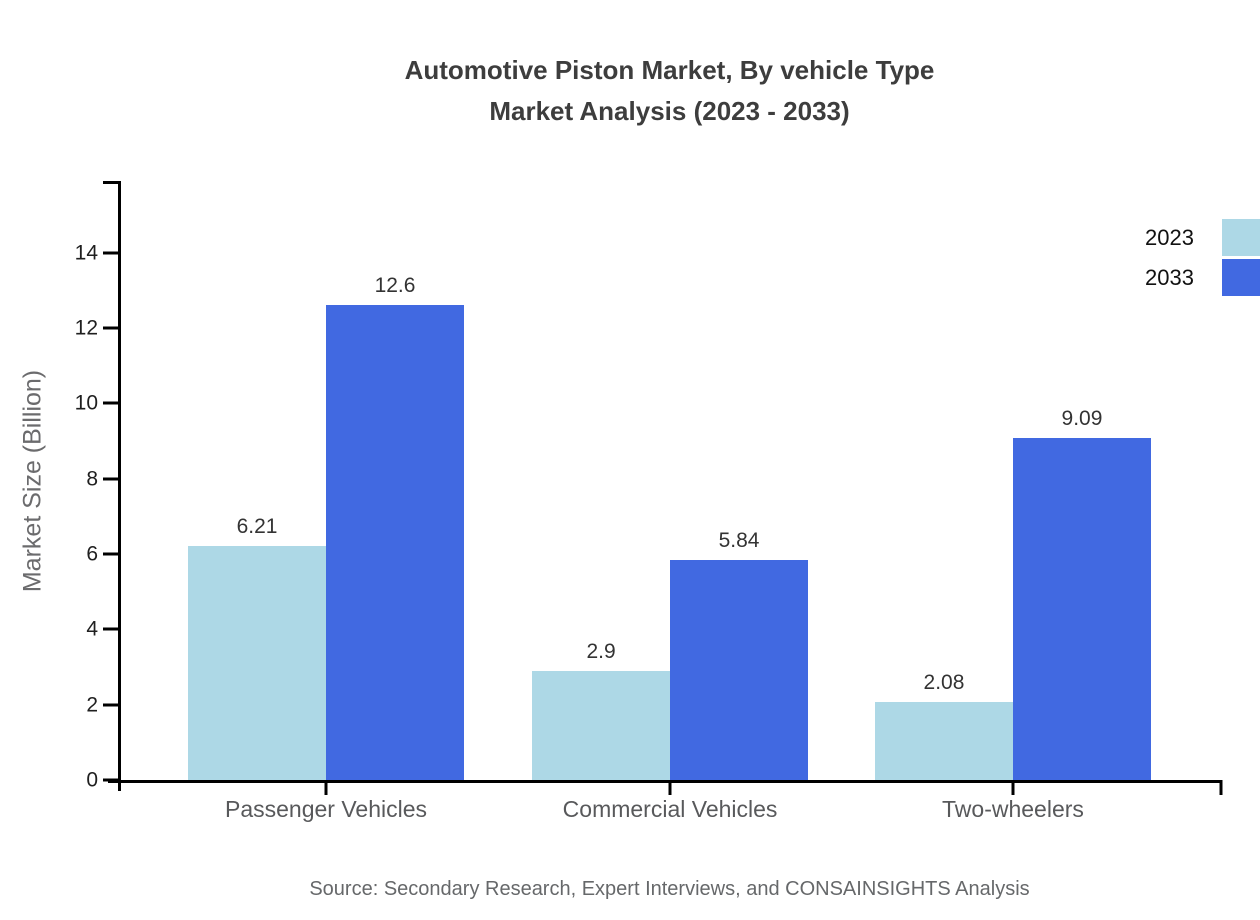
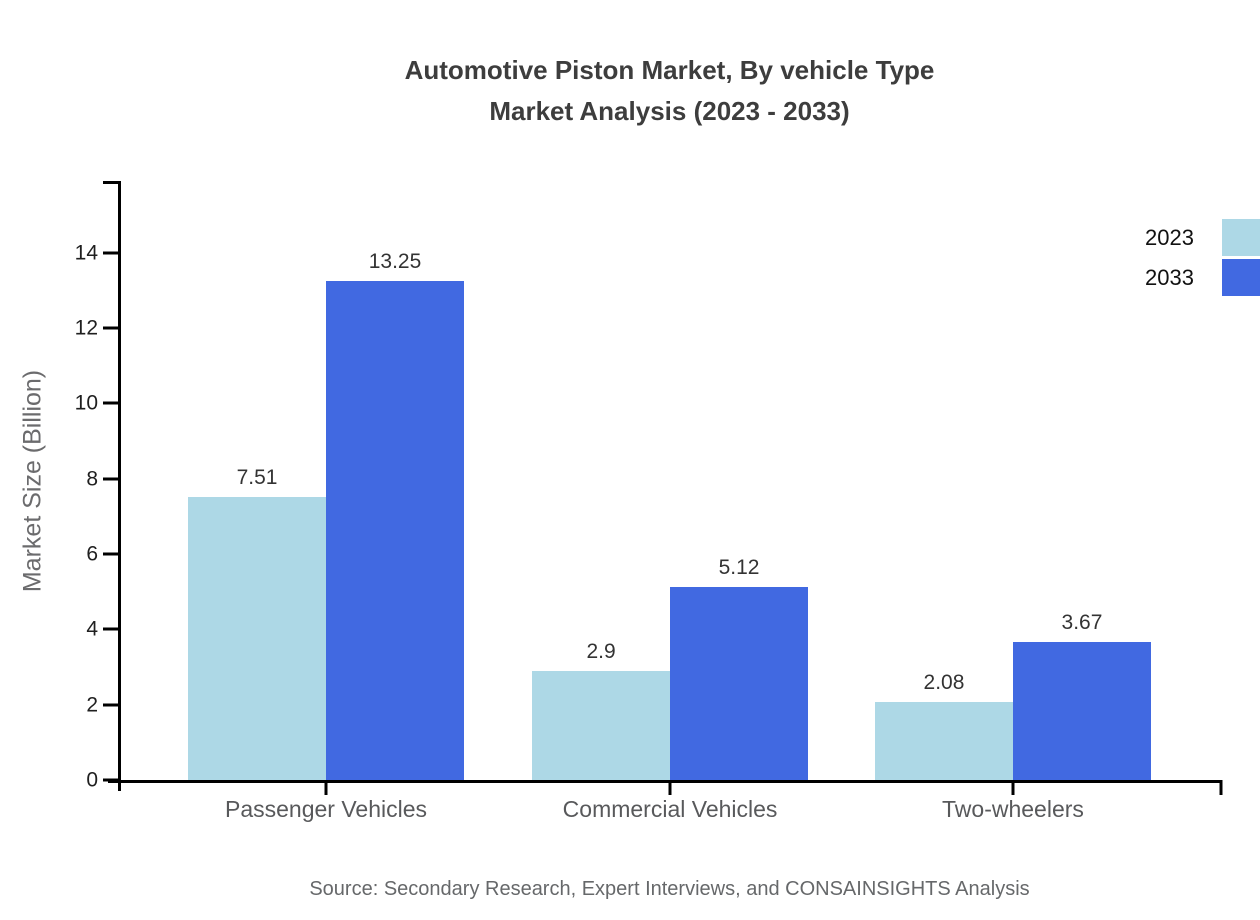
2023/Passenger Vehicles: 6.21 -> 7.51
2033/Passenger Vehicles: 12.6 -> 13.25
2033/Commercial Vehicles: 5.84 -> 5.12
2033/Two-wheelers: 9.09 -> 3.67
